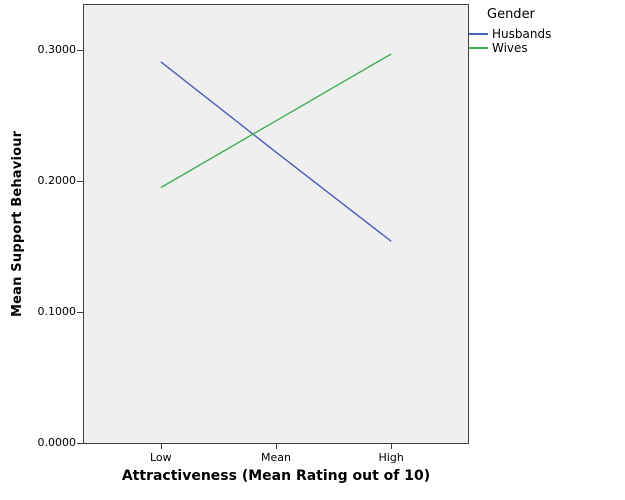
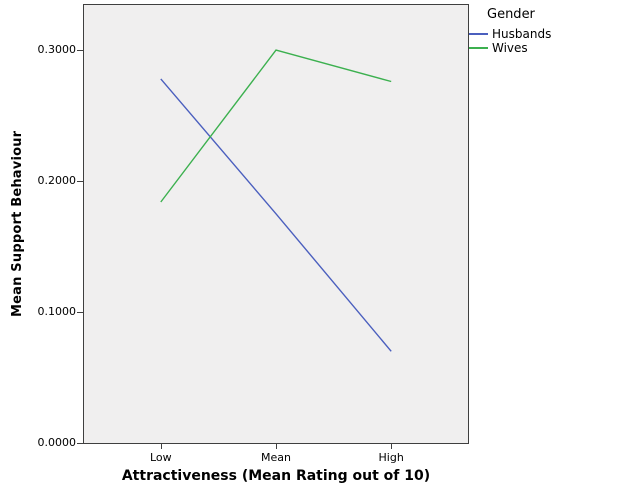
Husbands/Low: 0.291 -> 0.278
Wives/Low: 0.195 -> 0.184
Husbands/Mean: 0.222 -> 0.175
Wives/Mean: 0.246 -> 0.300
Husbands/High: 0.154 -> 0.070
Wives/High: 0.297 -> 0.276
